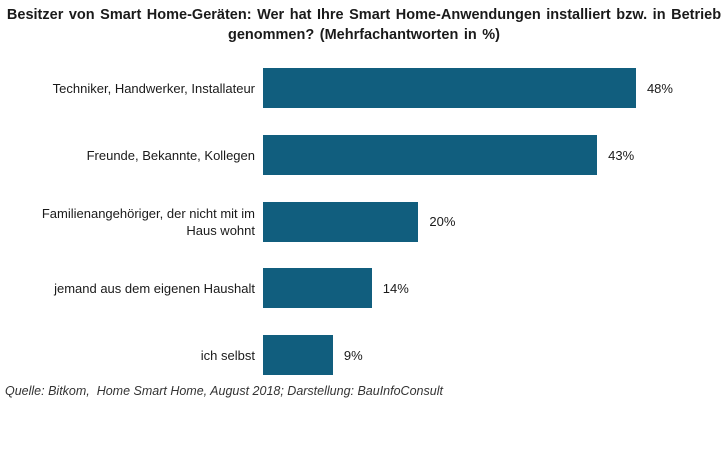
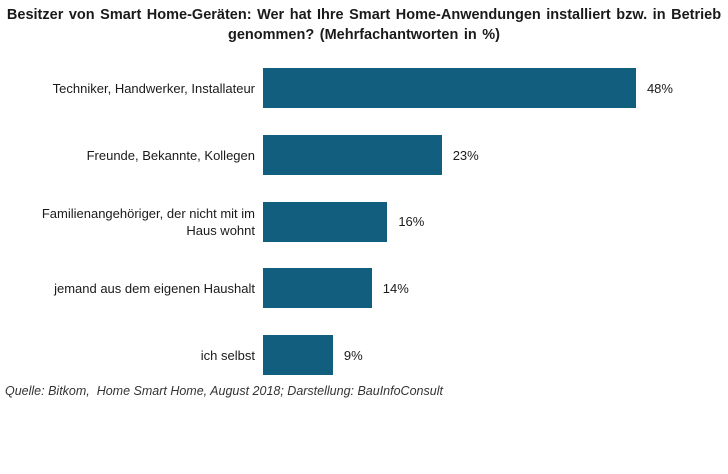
Freunde, Bekannte, Kollegen: 43% -> 23%
Familienangehöriger, der nicht mit im Haus wohnt: 20% -> 16%
